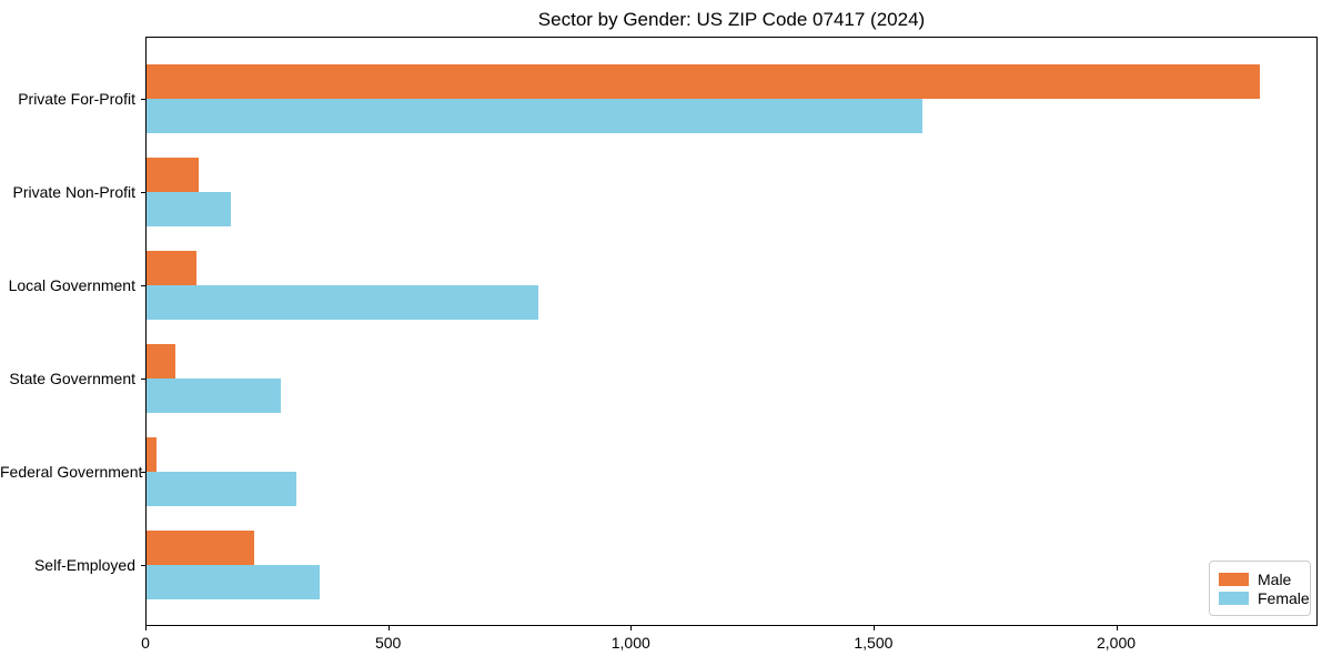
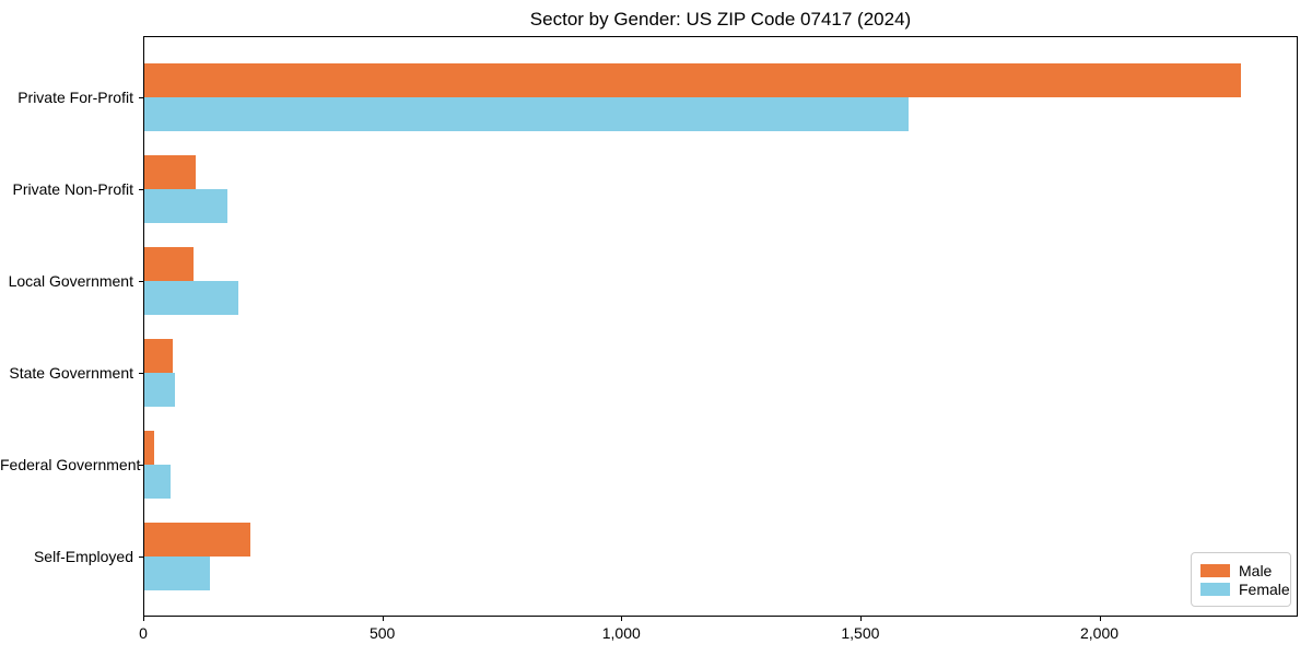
Female/Local Government: 810 -> 200
Female/State Government: 280 -> 70
Female/Federal Government: 310 -> 60
Female/Self-Employed: 360 -> 140
